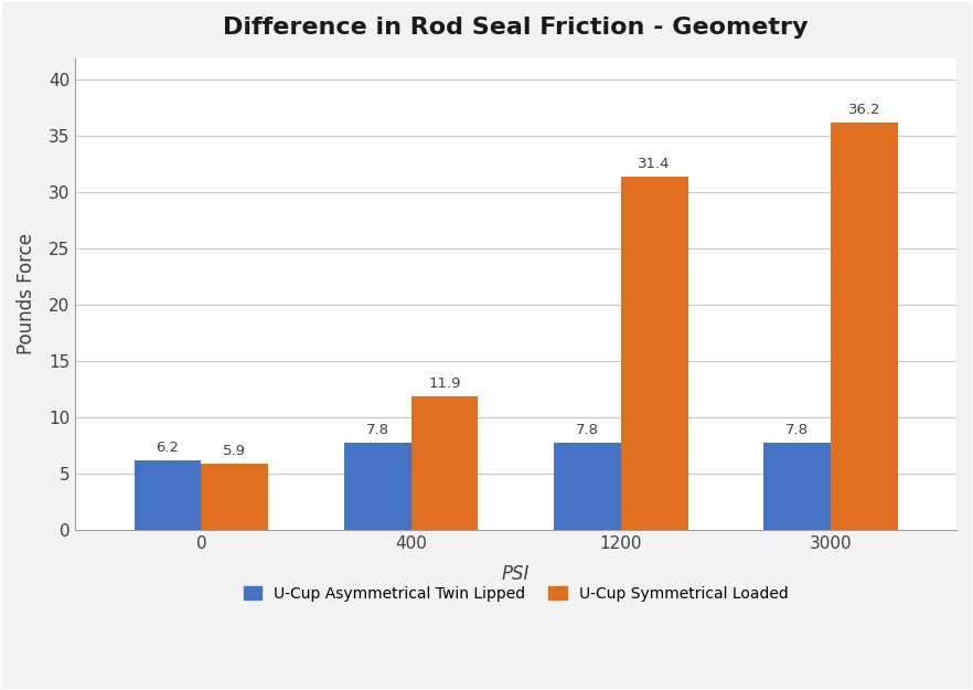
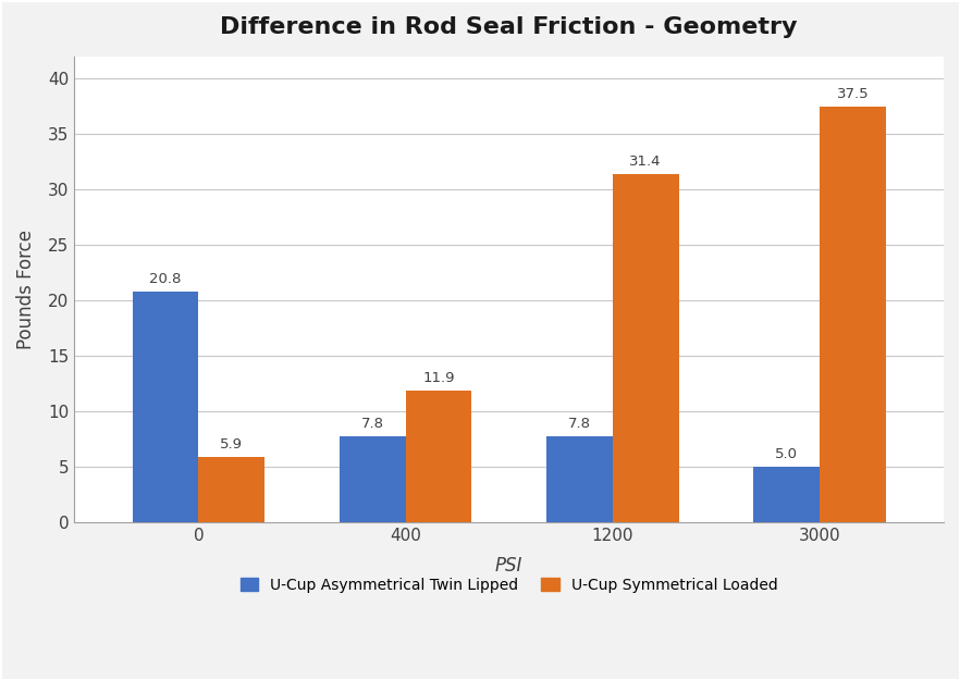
U-Cup Asymmetrical Twin Lipped/0: 6.2 -> 20.8
U-Cup Asymmetrical Twin Lipped/3000: 7.8 -> 5.0
U-Cup Symmetrical Loaded/3000: 36.2 -> 37.5
